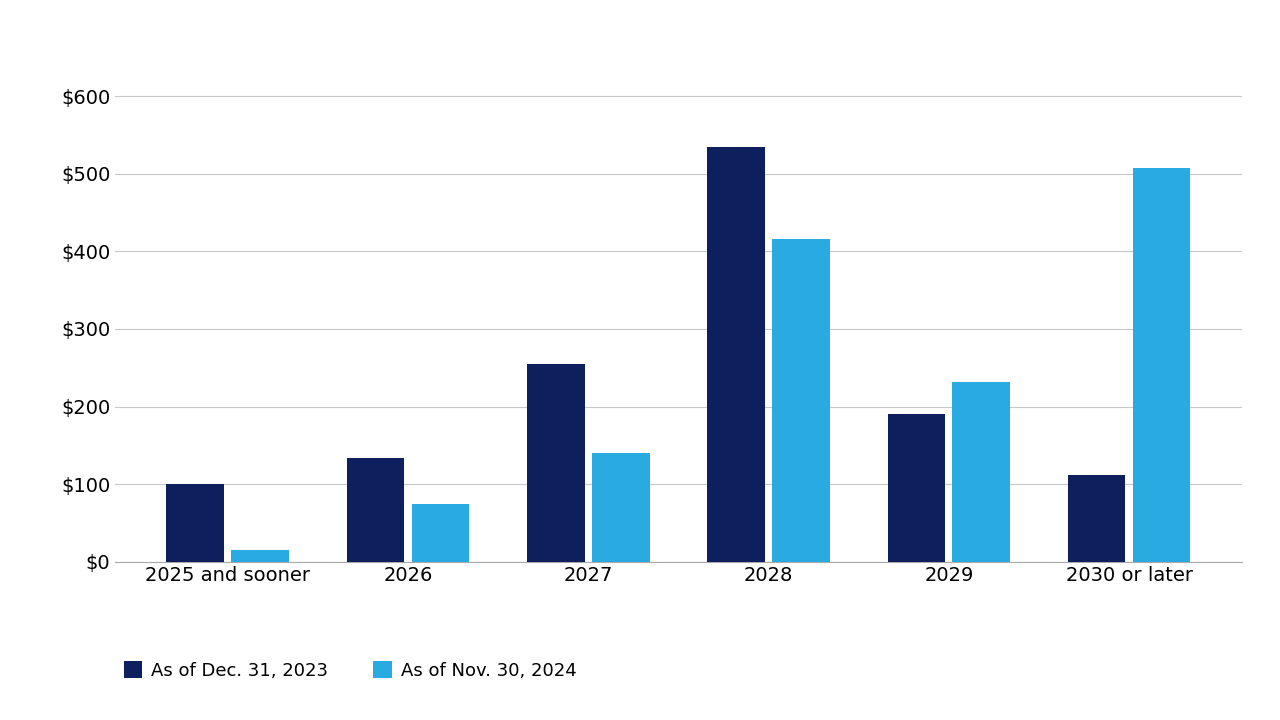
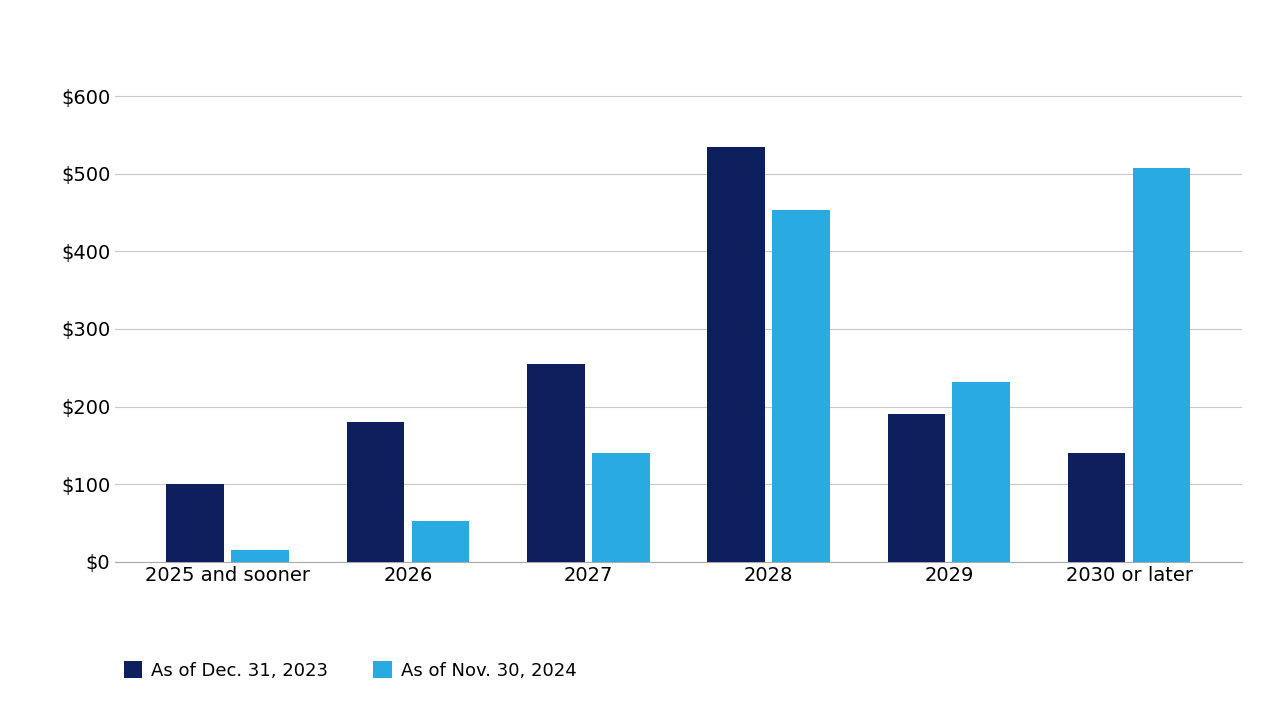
As of Dec. 31, 2023/2026: $134 -> $180
As of Nov. 30, 2024/2026: $74 -> $52
As of Nov. 30, 2024/2028: $416 -> $453
As of Dec. 31, 2023/2030 or later: $112 -> $140
